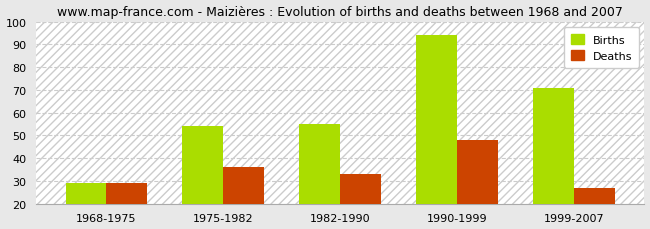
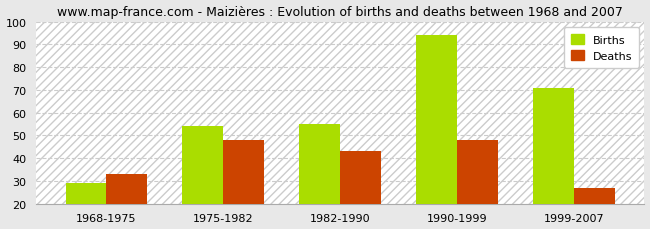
Deaths/1968-1975: 29 -> 33
Deaths/1975-1982: 36 -> 48
Deaths/1982-1990: 33 -> 43
